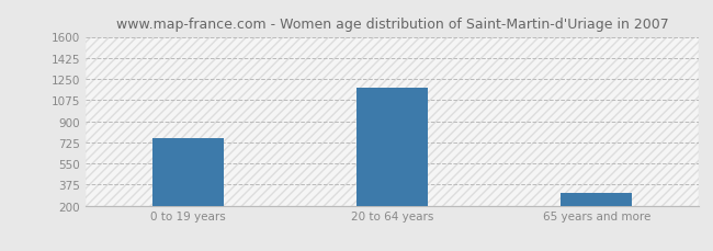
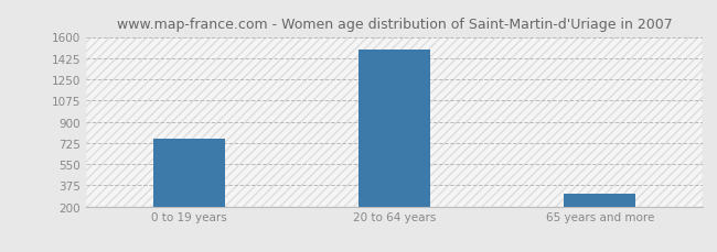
20 to 64 years: 1180 -> 1500
